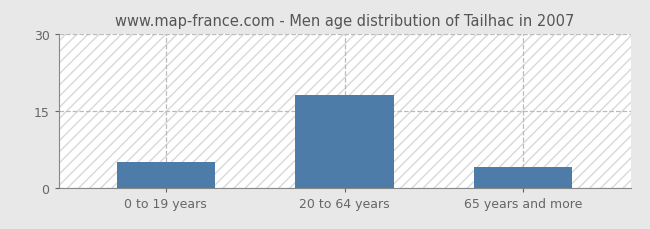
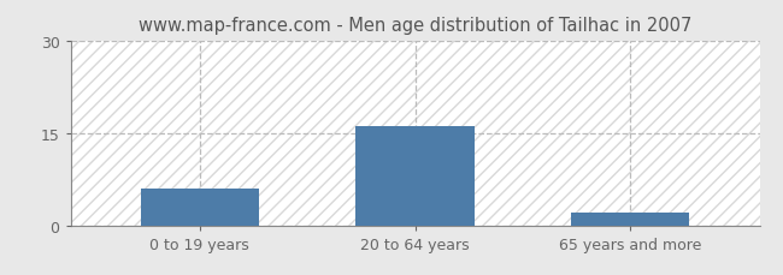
0 to 19 years: 5 -> 6
20 to 64 years: 18 -> 16
65 years and more: 4 -> 2
